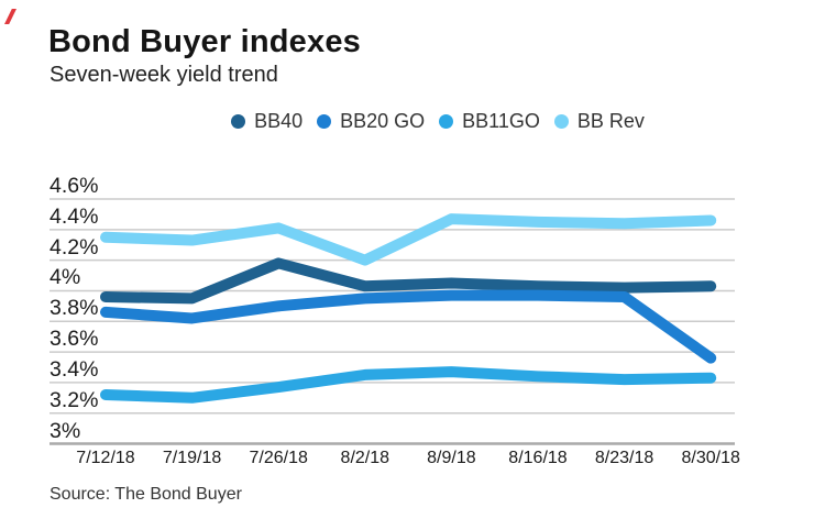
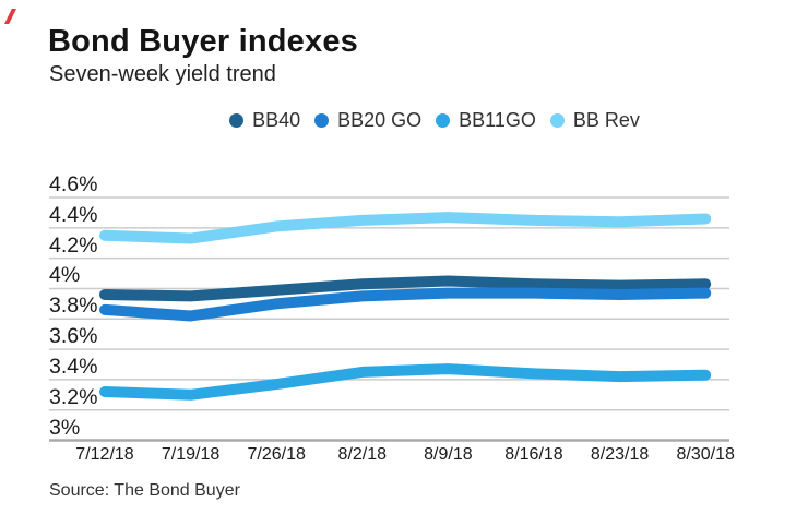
BB40/7/26/18: 4.18% -> 3.99%
BB Rev/8/2/18: 4.20% -> 4.45%
BB20 GO/8/30/18: 3.56% -> 3.97%
